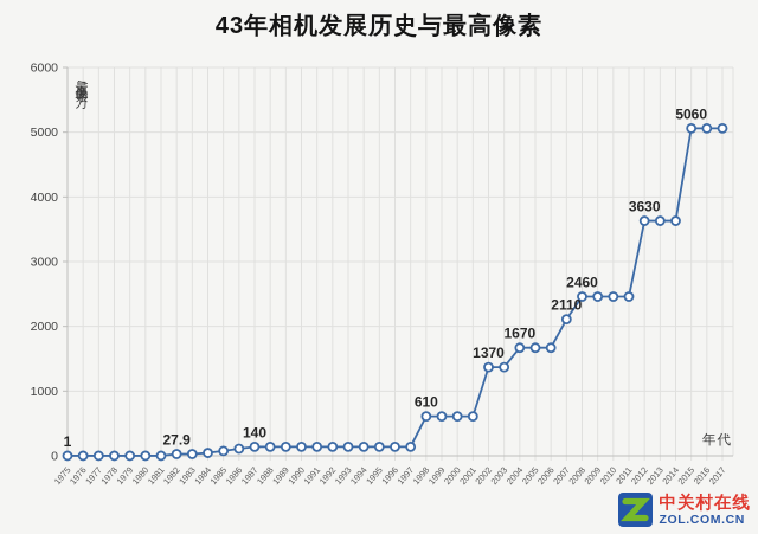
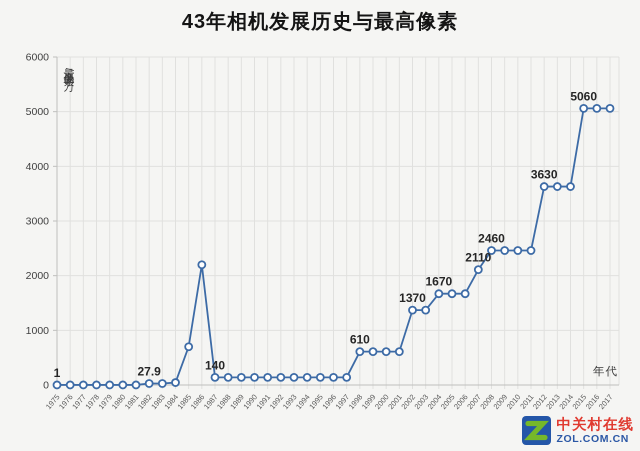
1985: 100 -> 700
1986: 100 -> 2200
